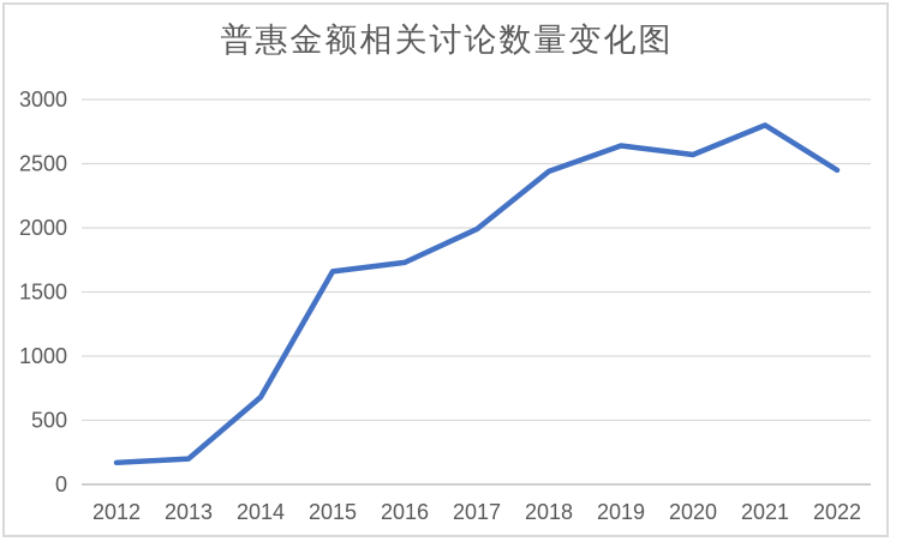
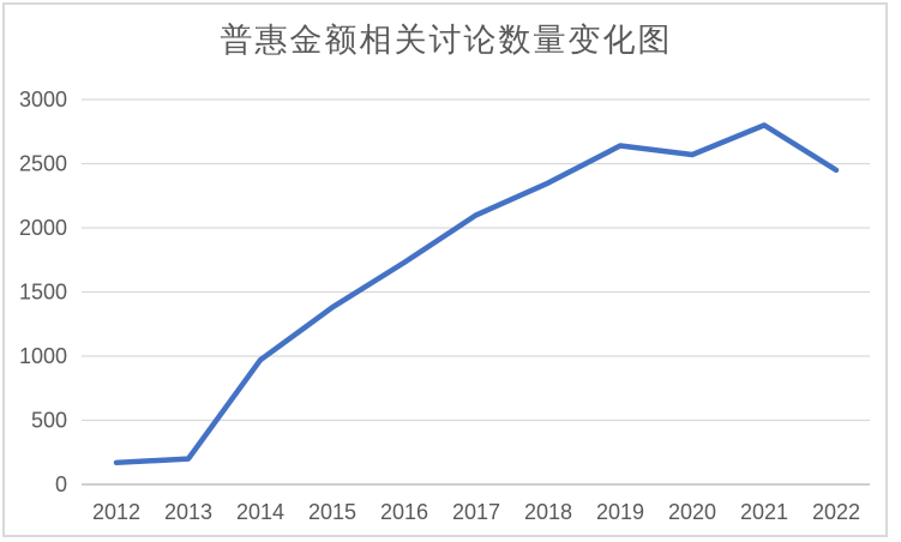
2014: 680 -> 970
2015: 1660 -> 1380
2017: 1990 -> 2100
2018: 2440 -> 2350
